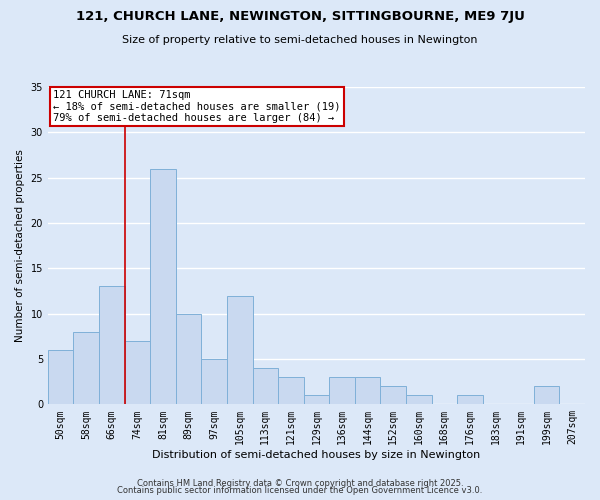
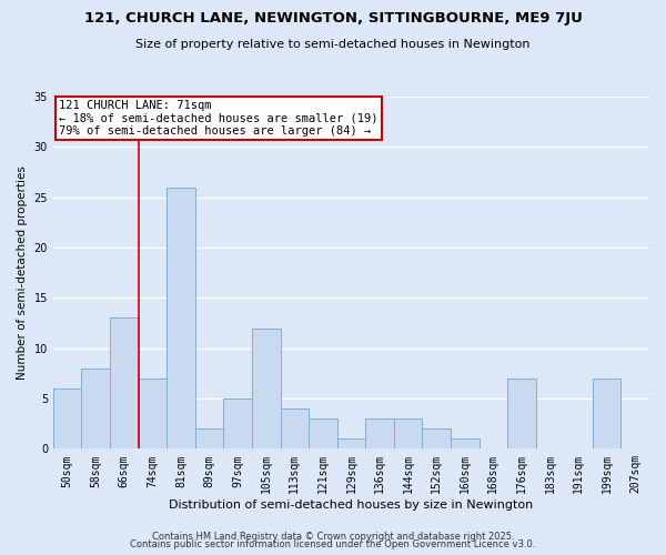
89sqm: 10 -> 2
176sqm: 1 -> 7
199sqm: 2 -> 7
